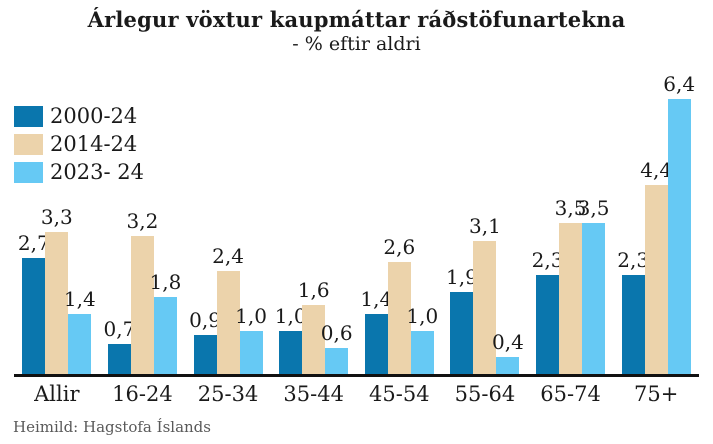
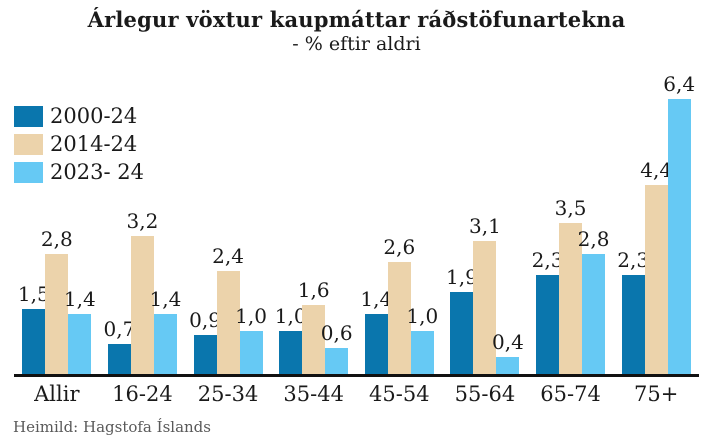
2000-24/Allir: 2,7 -> 1,5
2014-24/Allir: 3,3 -> 2,8
2023- 24/16-24: 1,8 -> 1,4
2023- 24/65-74: 3,5 -> 2,8
